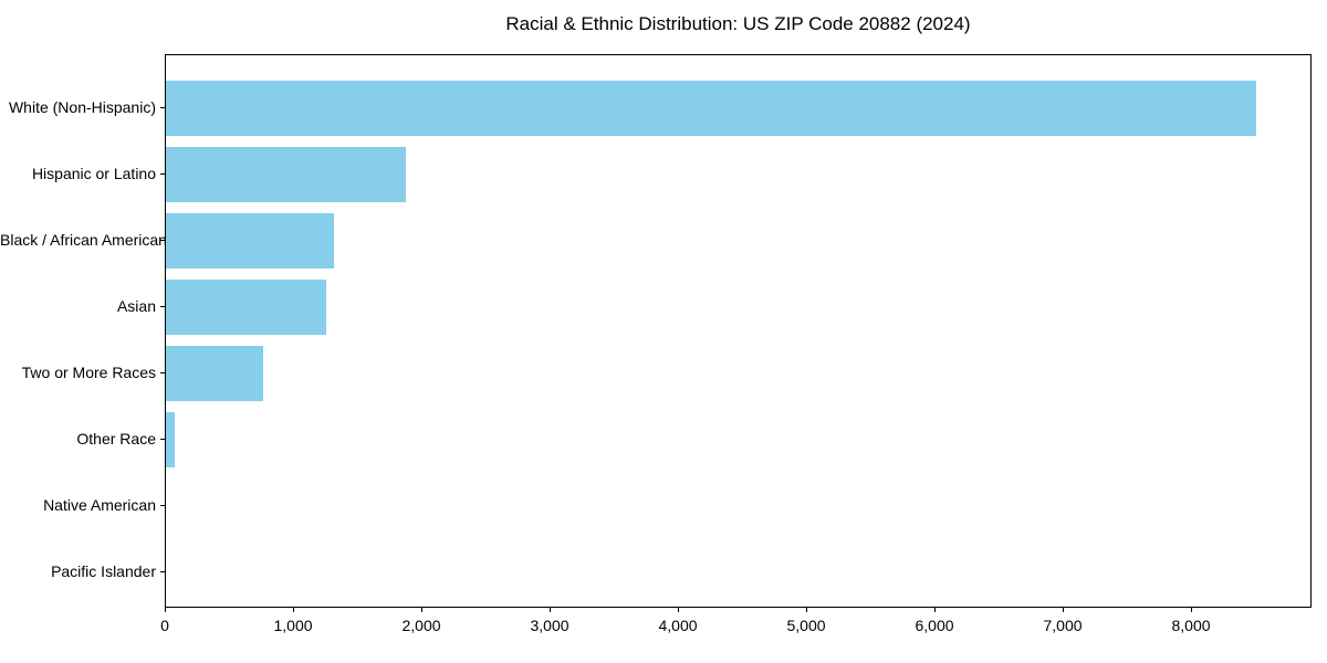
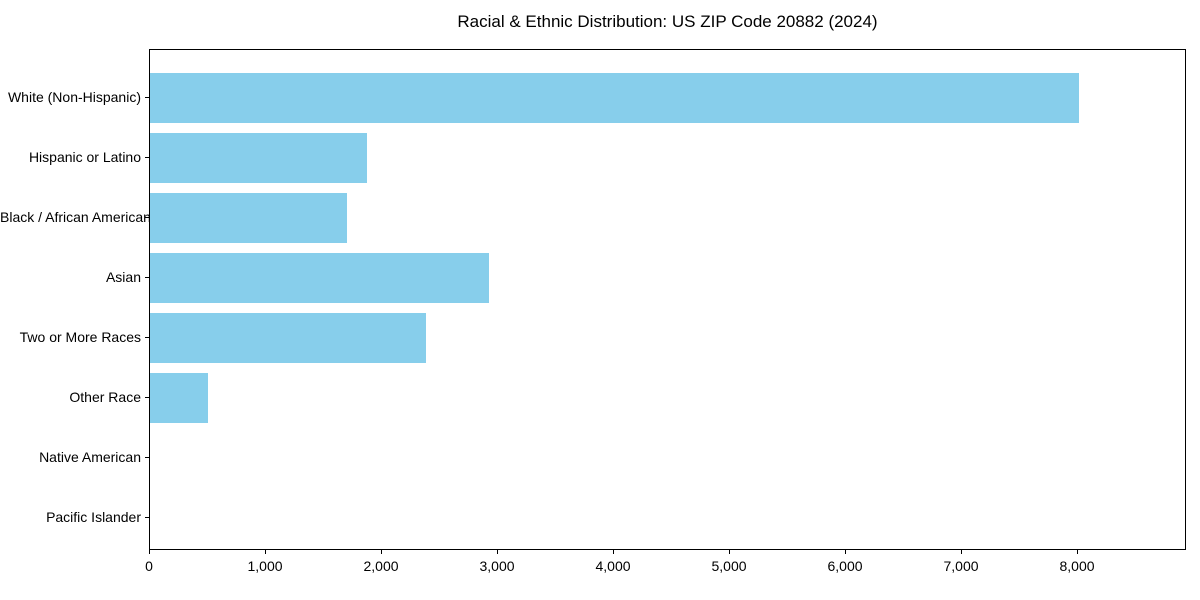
White (Non-Hispanic): 8500 -> 8010
Black / African American: 1310 -> 1700
Asian: 1250 -> 2920
Two or More Races: 760 -> 2380
Other Race: 70 -> 500
